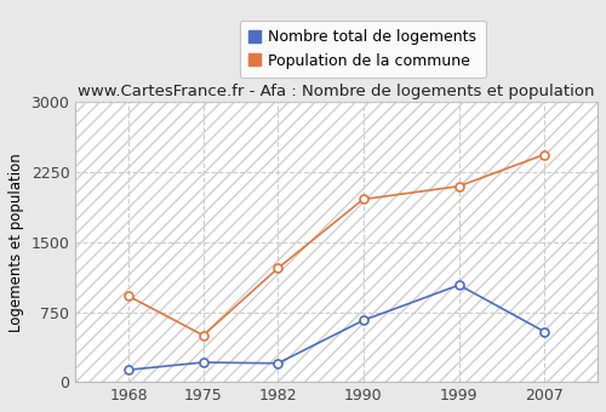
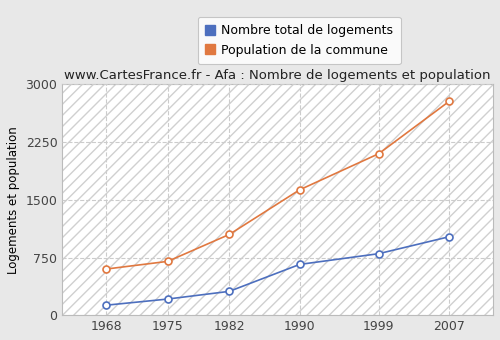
Population de la commune/1968: 920 -> 600
Population de la commune/1975: 500 -> 700
Nombre total de logements/1982: 200 -> 310
Population de la commune/1982: 1220 -> 1050
Population de la commune/1990: 1960 -> 1630
Nombre total de logements/1999: 1040 -> 800
Nombre total de logements/2007: 540 -> 1020
Population de la commune/2007: 2440 -> 2780
